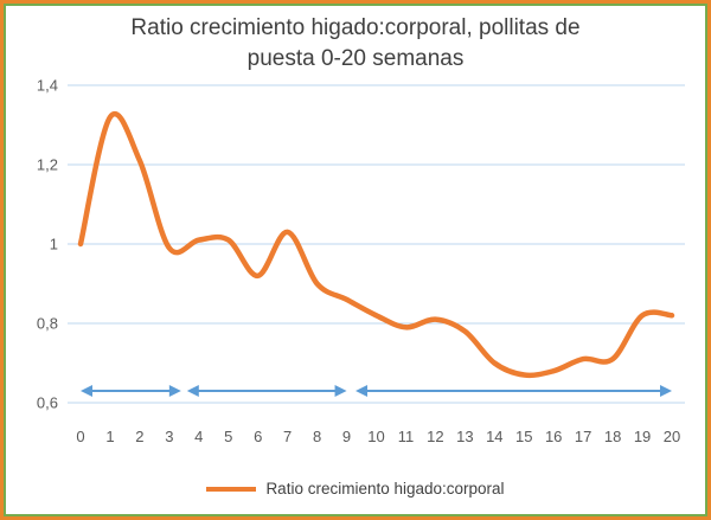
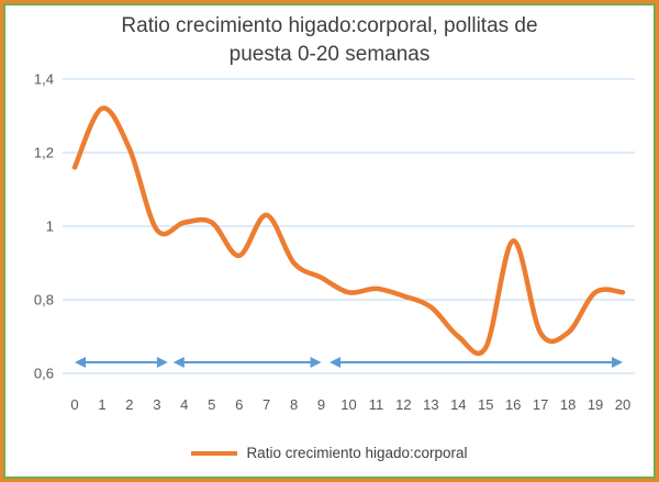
0: 1,00 -> 1,16
11: 0,79 -> 0,83
16: 0,68 -> 0,96
